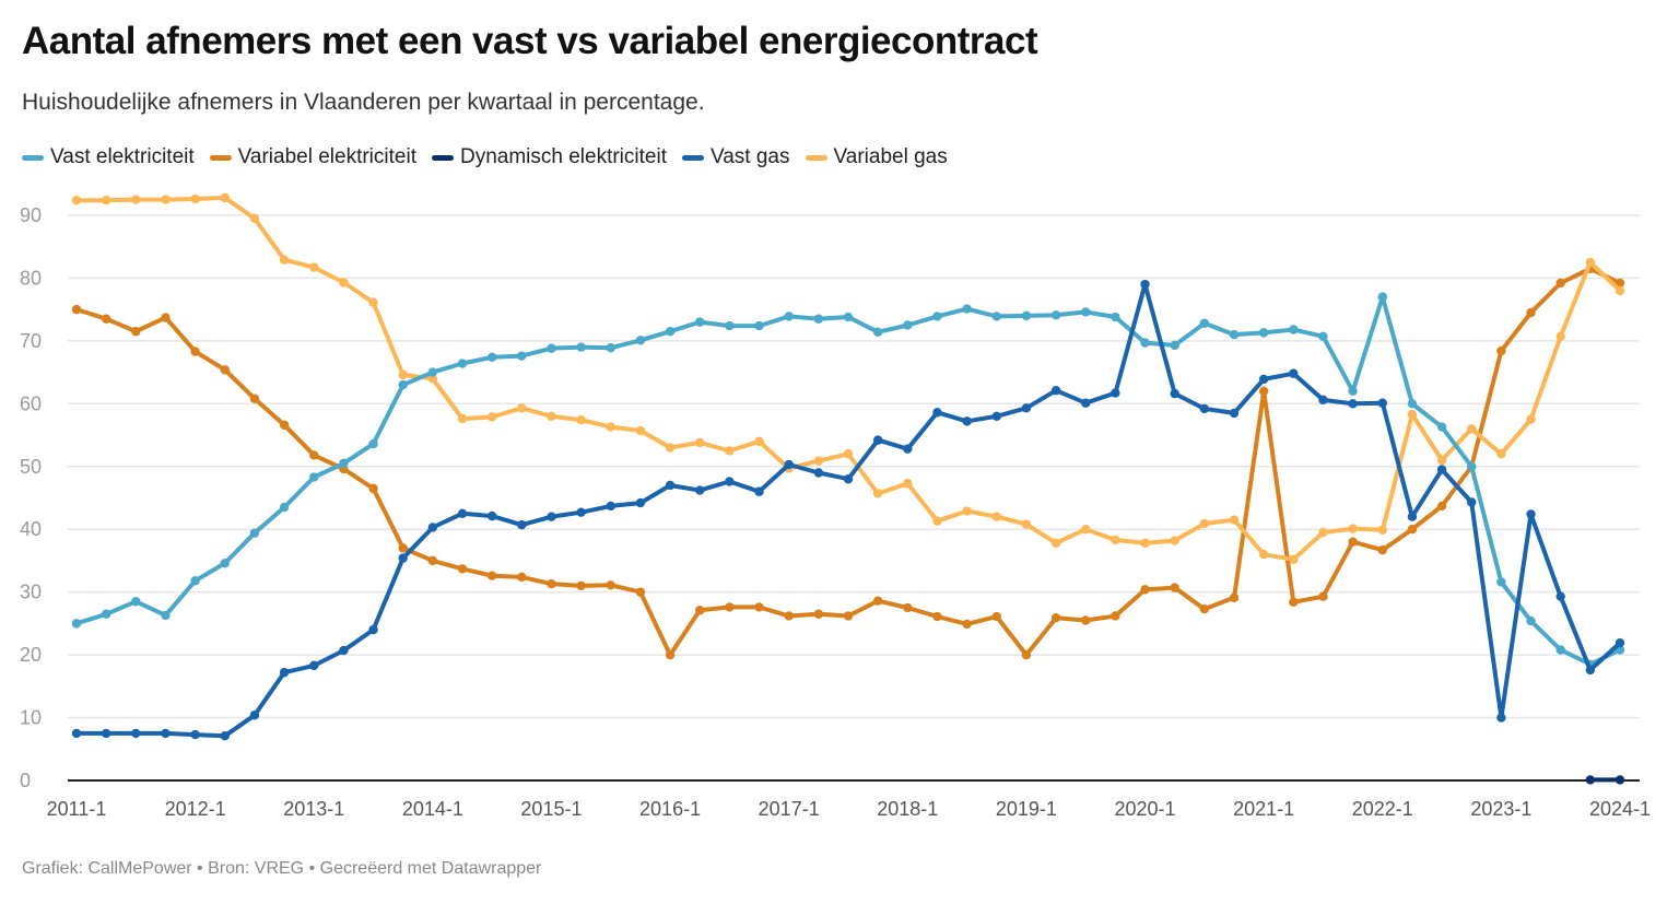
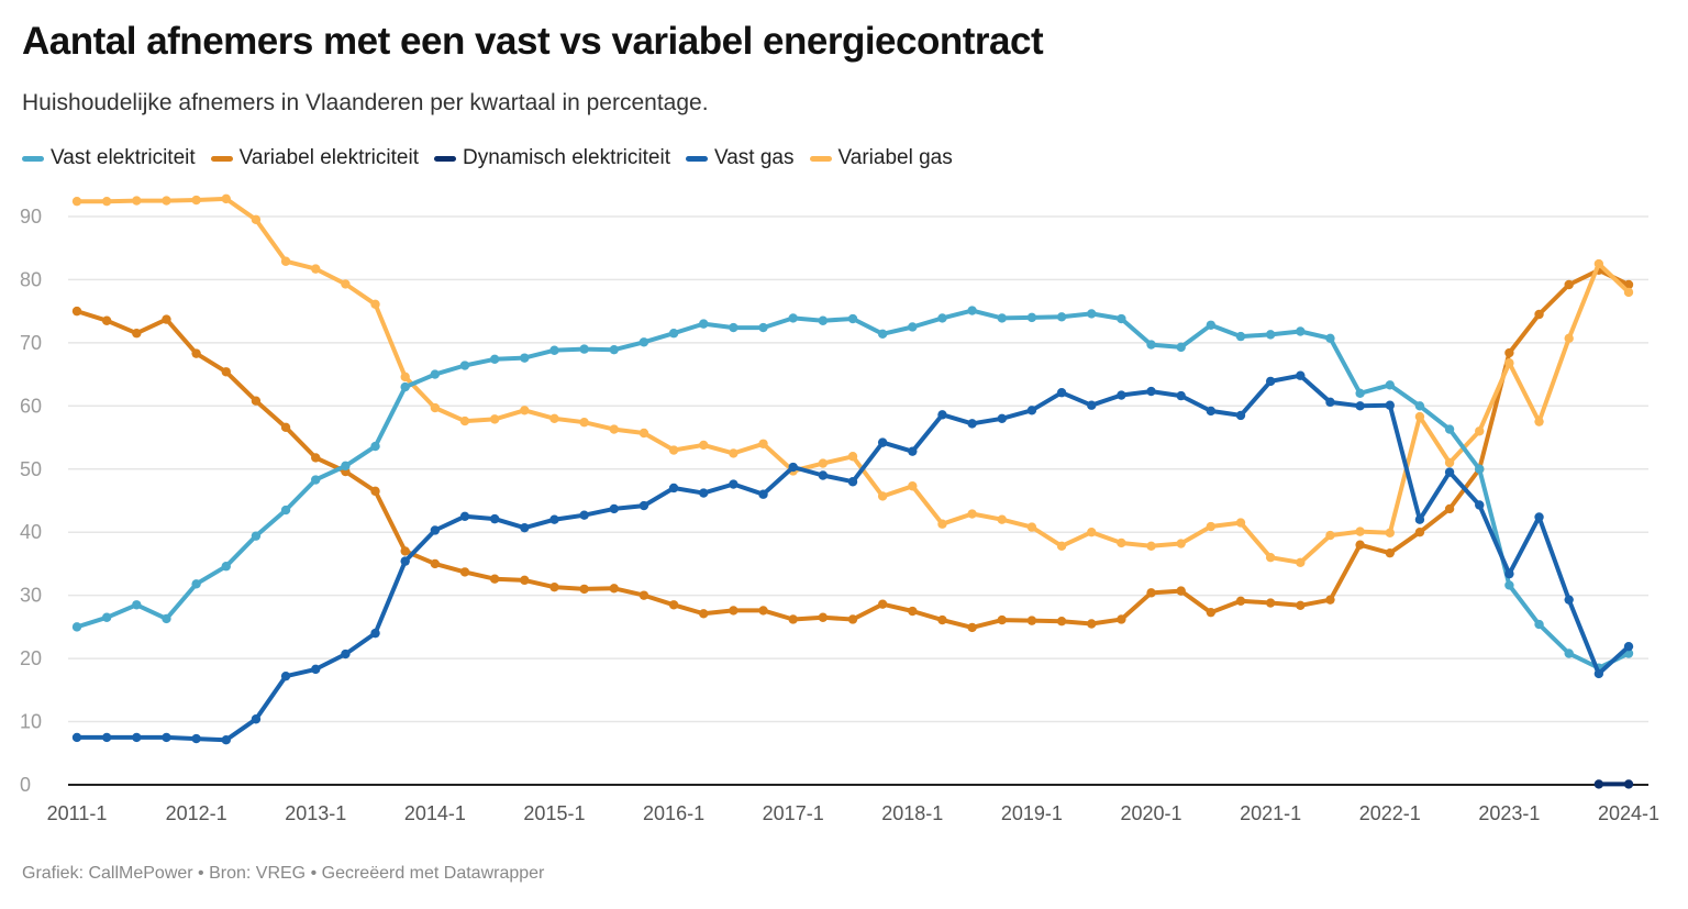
Variabel gas/2014-1: 64 -> 60
Variabel elektriciteit/2016-1: 20 -> 28
Variabel elektriciteit/2019-1: 20 -> 26
Vast gas/2020-1: 79 -> 62
Variabel elektriciteit/2021-1: 62 -> 29
Vast elektriciteit/2022-1: 77 -> 63
Vast gas/2023-1: 10 -> 33
Variabel gas/2023-1: 52 -> 67
